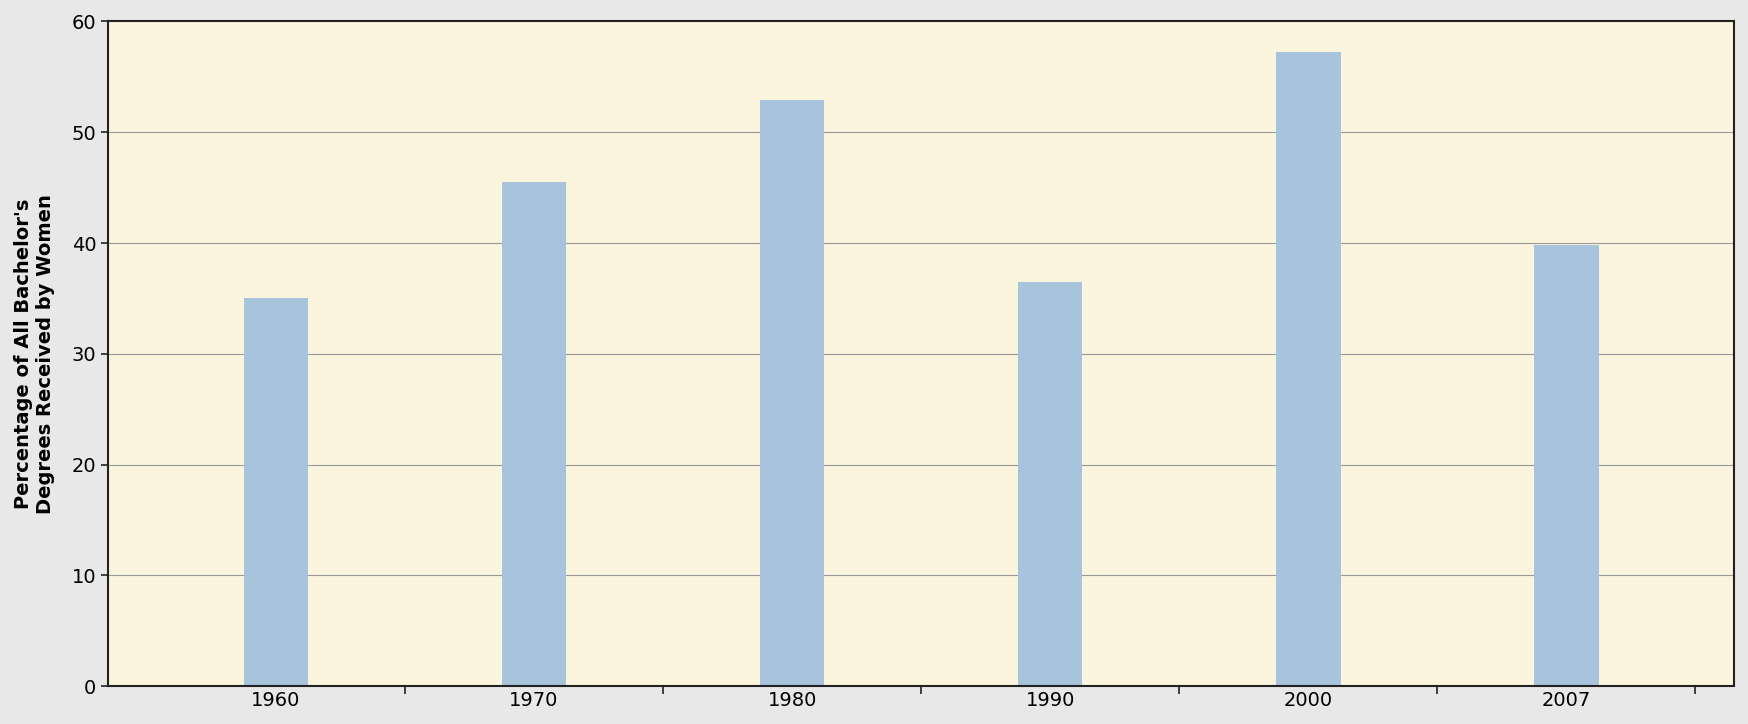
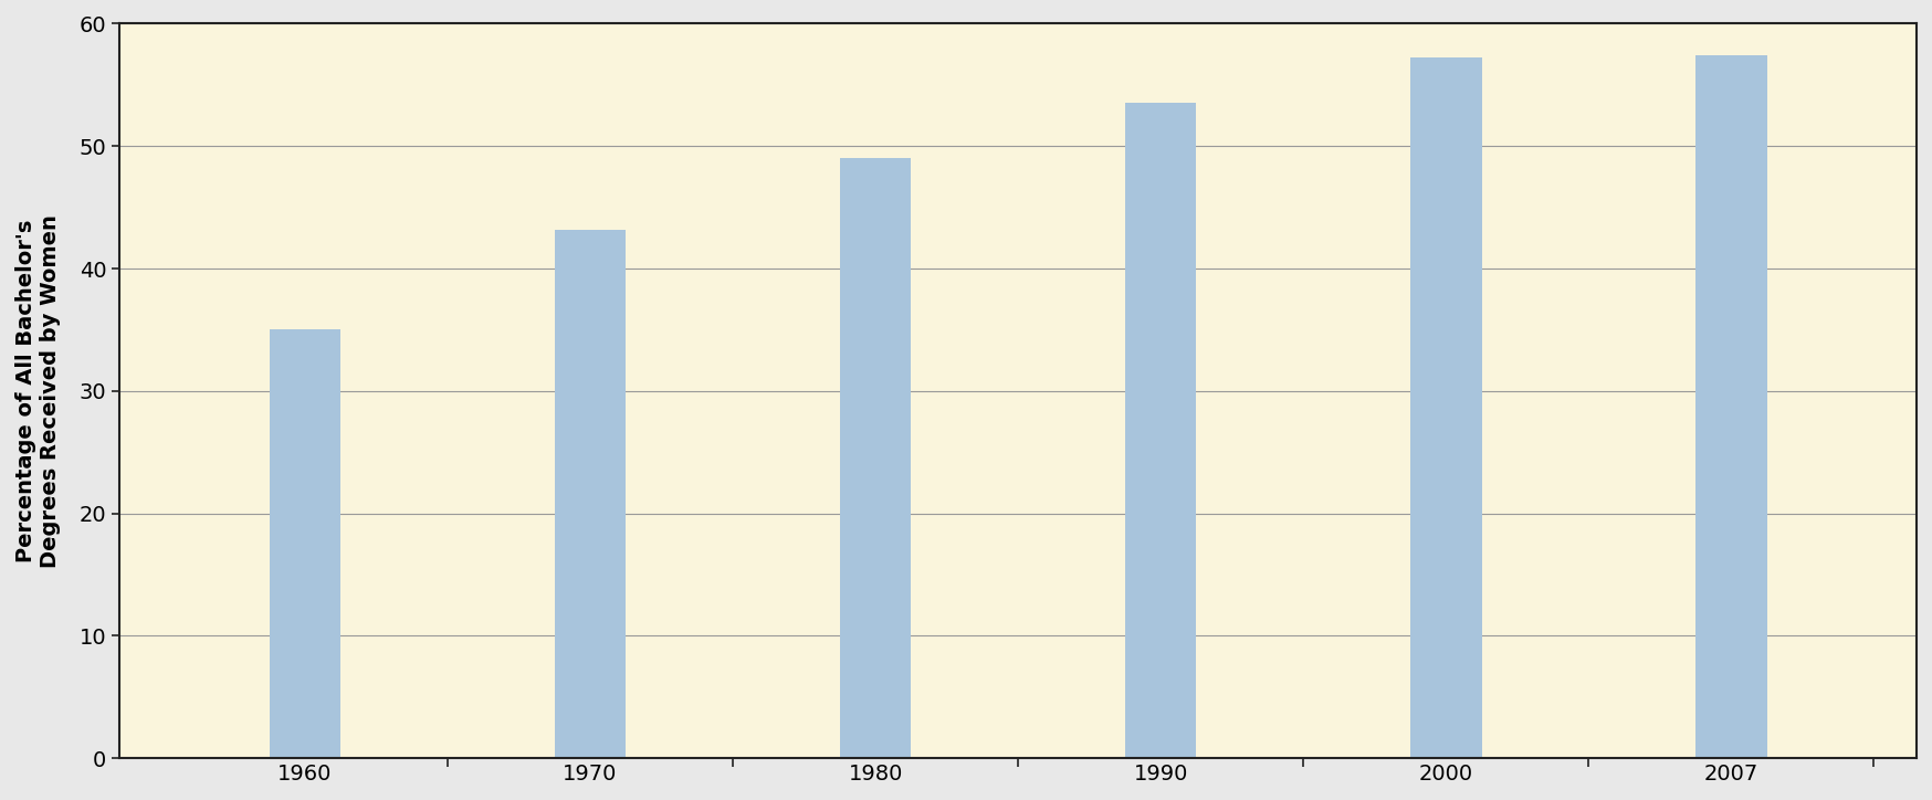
1970: 45.5 -> 43.2
1980: 52.9 -> 49.0
1990: 36.5 -> 53.5
2007: 39.8 -> 57.4
